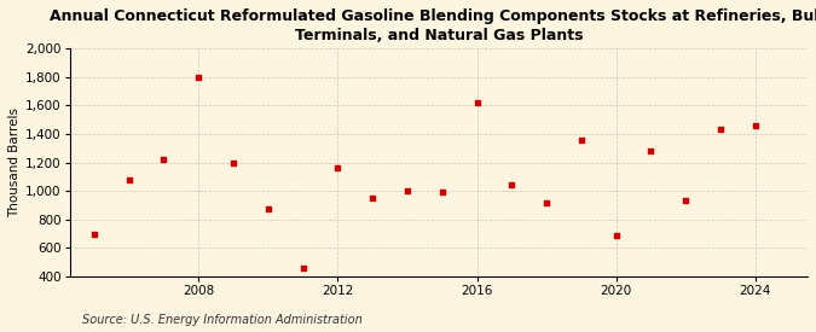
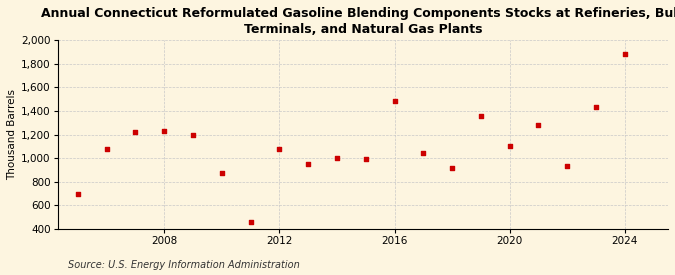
2008: 1,800 -> 1,230
2012: 1,160 -> 1,080
2016: 1,620 -> 1,480
2020: 690 -> 1,100
2024: 1,460 -> 1,880
